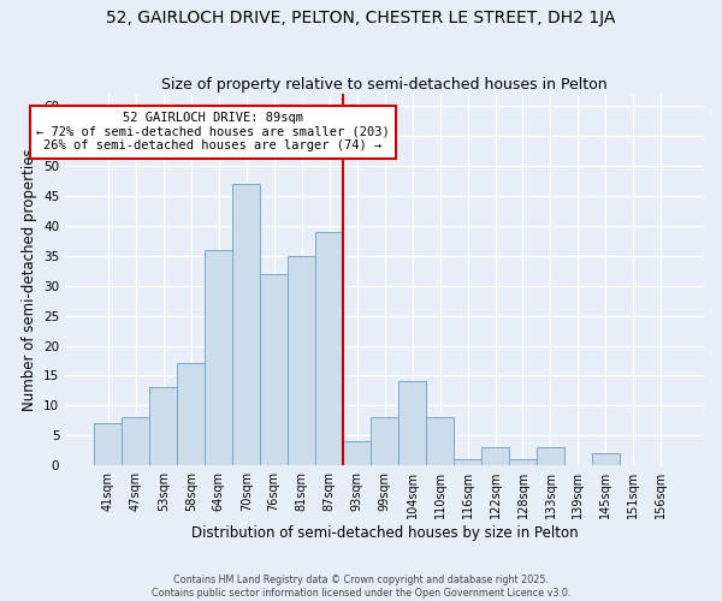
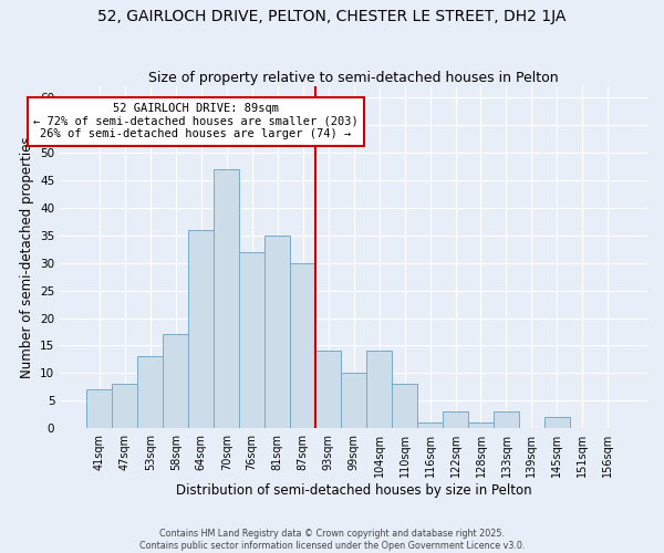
87sqm: 39 -> 30
93sqm: 4 -> 14
99sqm: 8 -> 10
